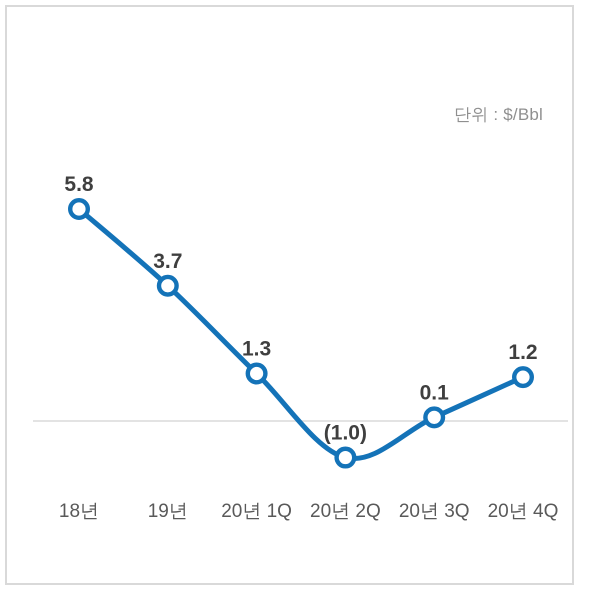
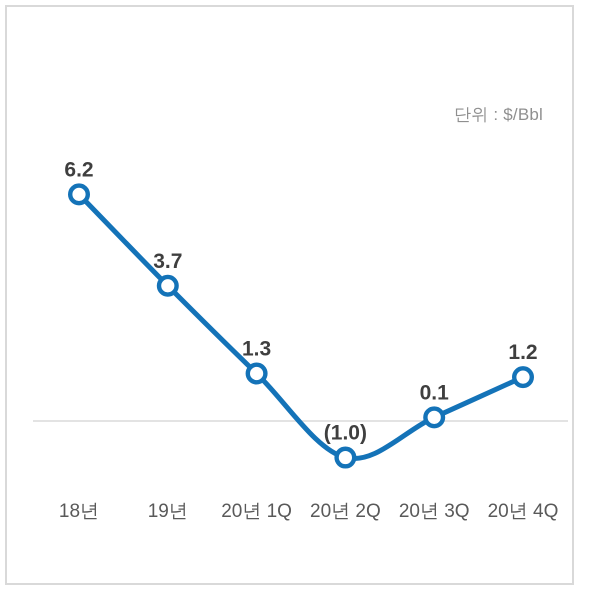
18년: 5.8 -> 6.2
